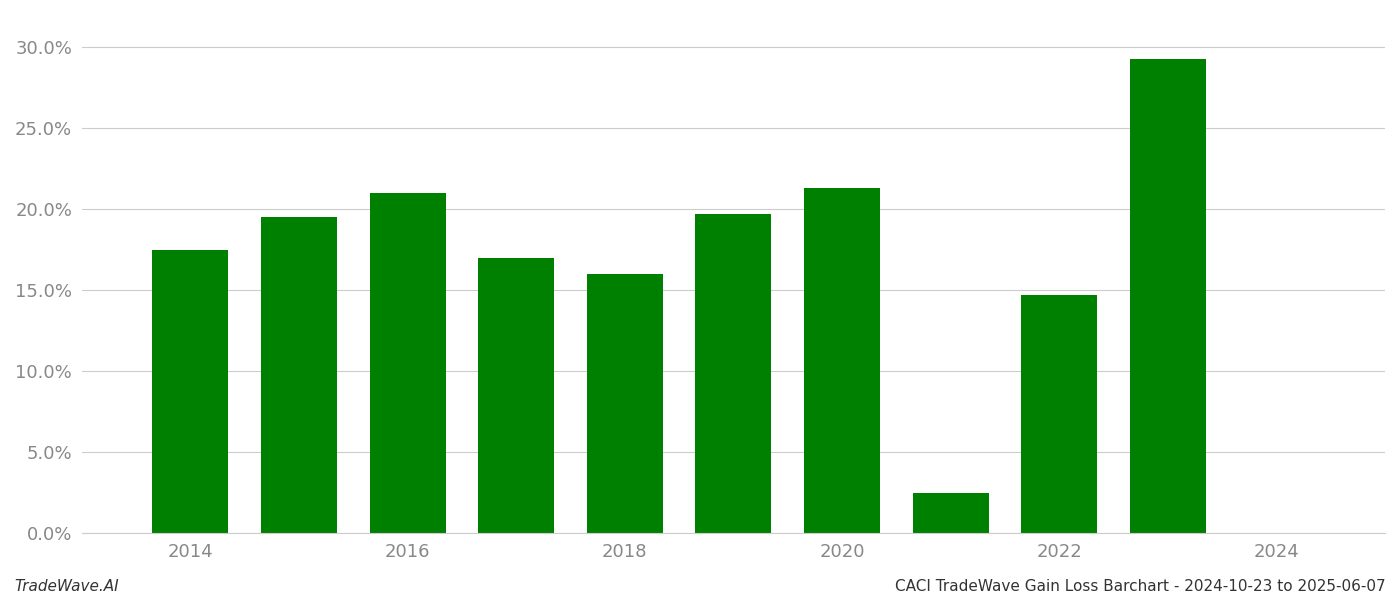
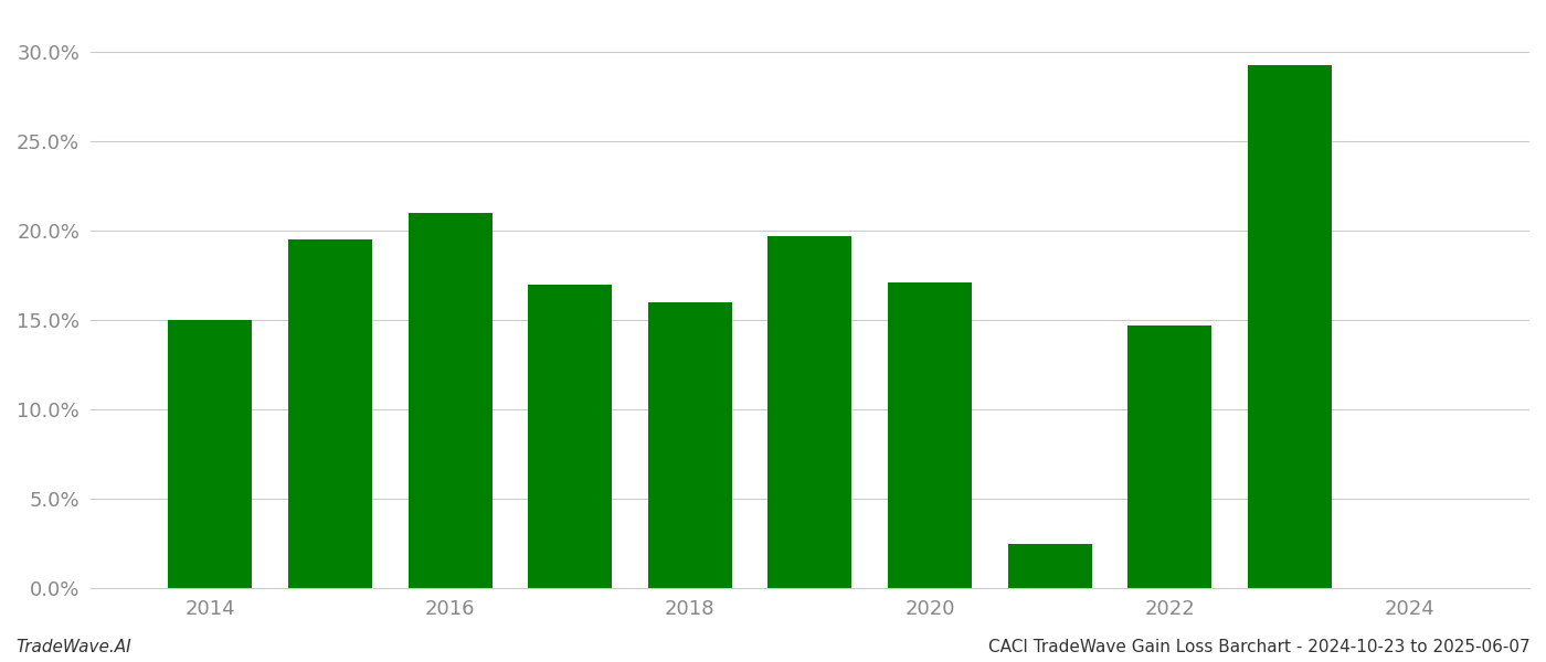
2014: 17.5% -> 15.0%
2020: 21.3% -> 17.1%
